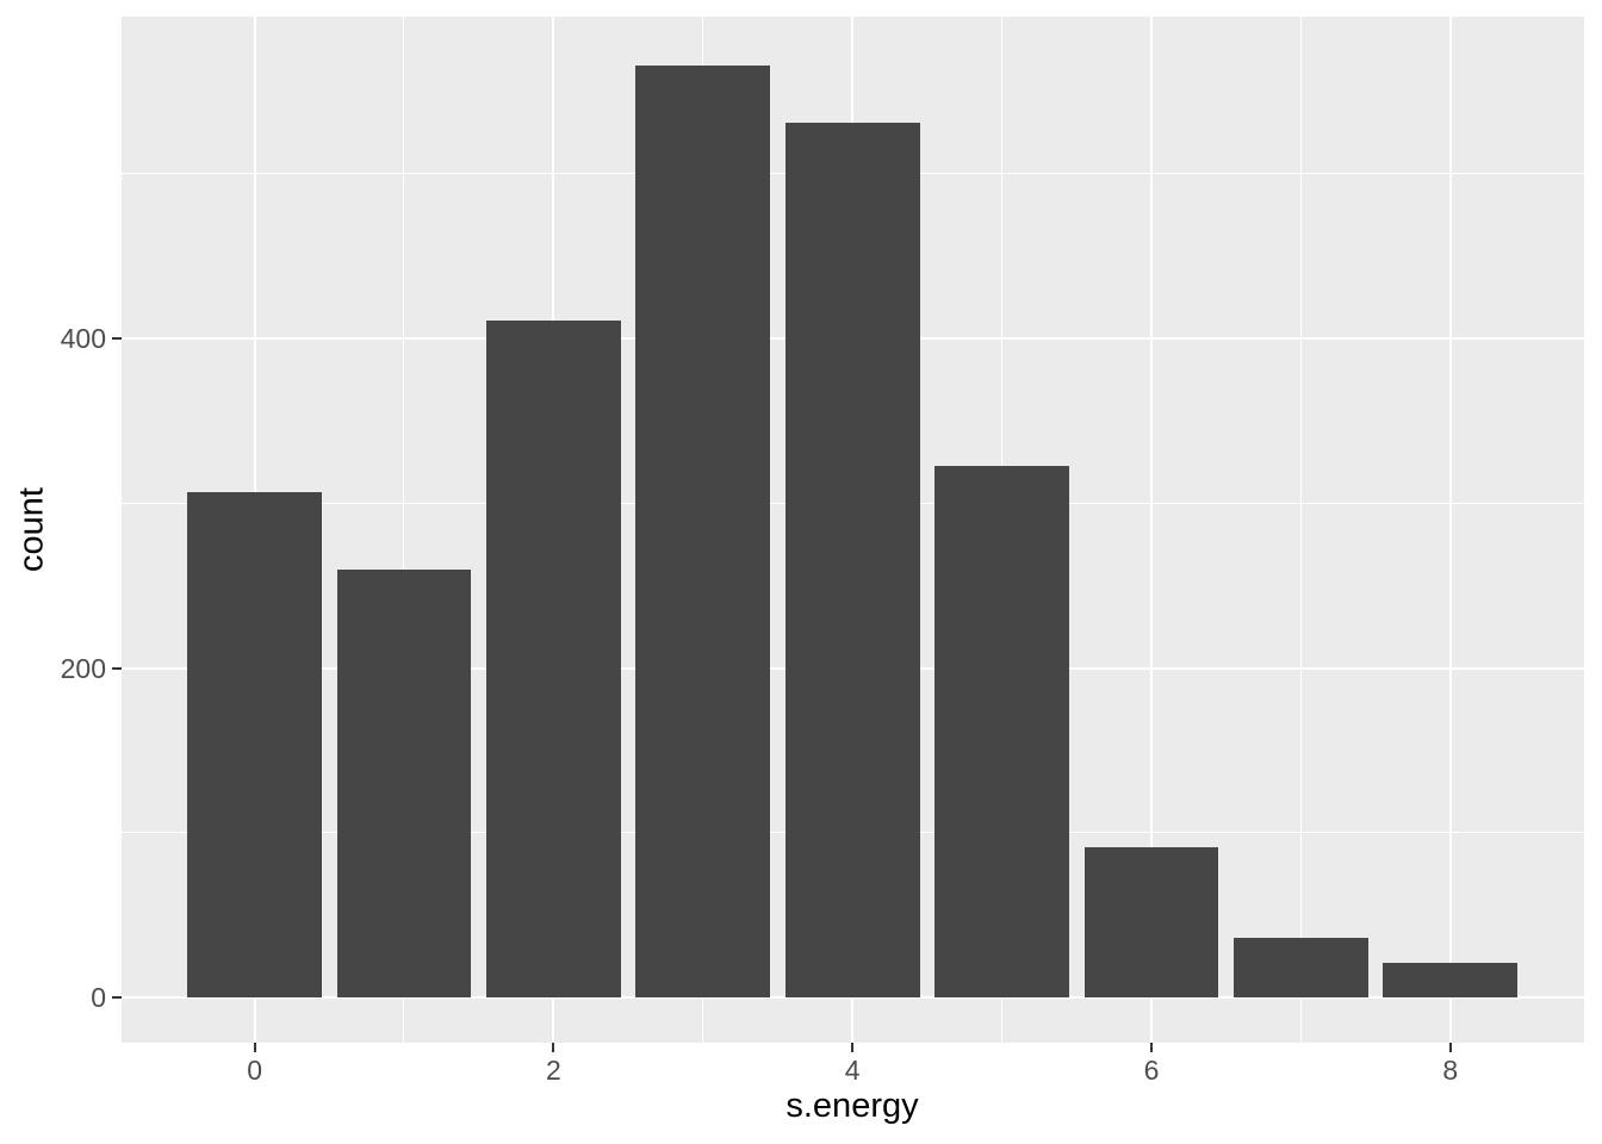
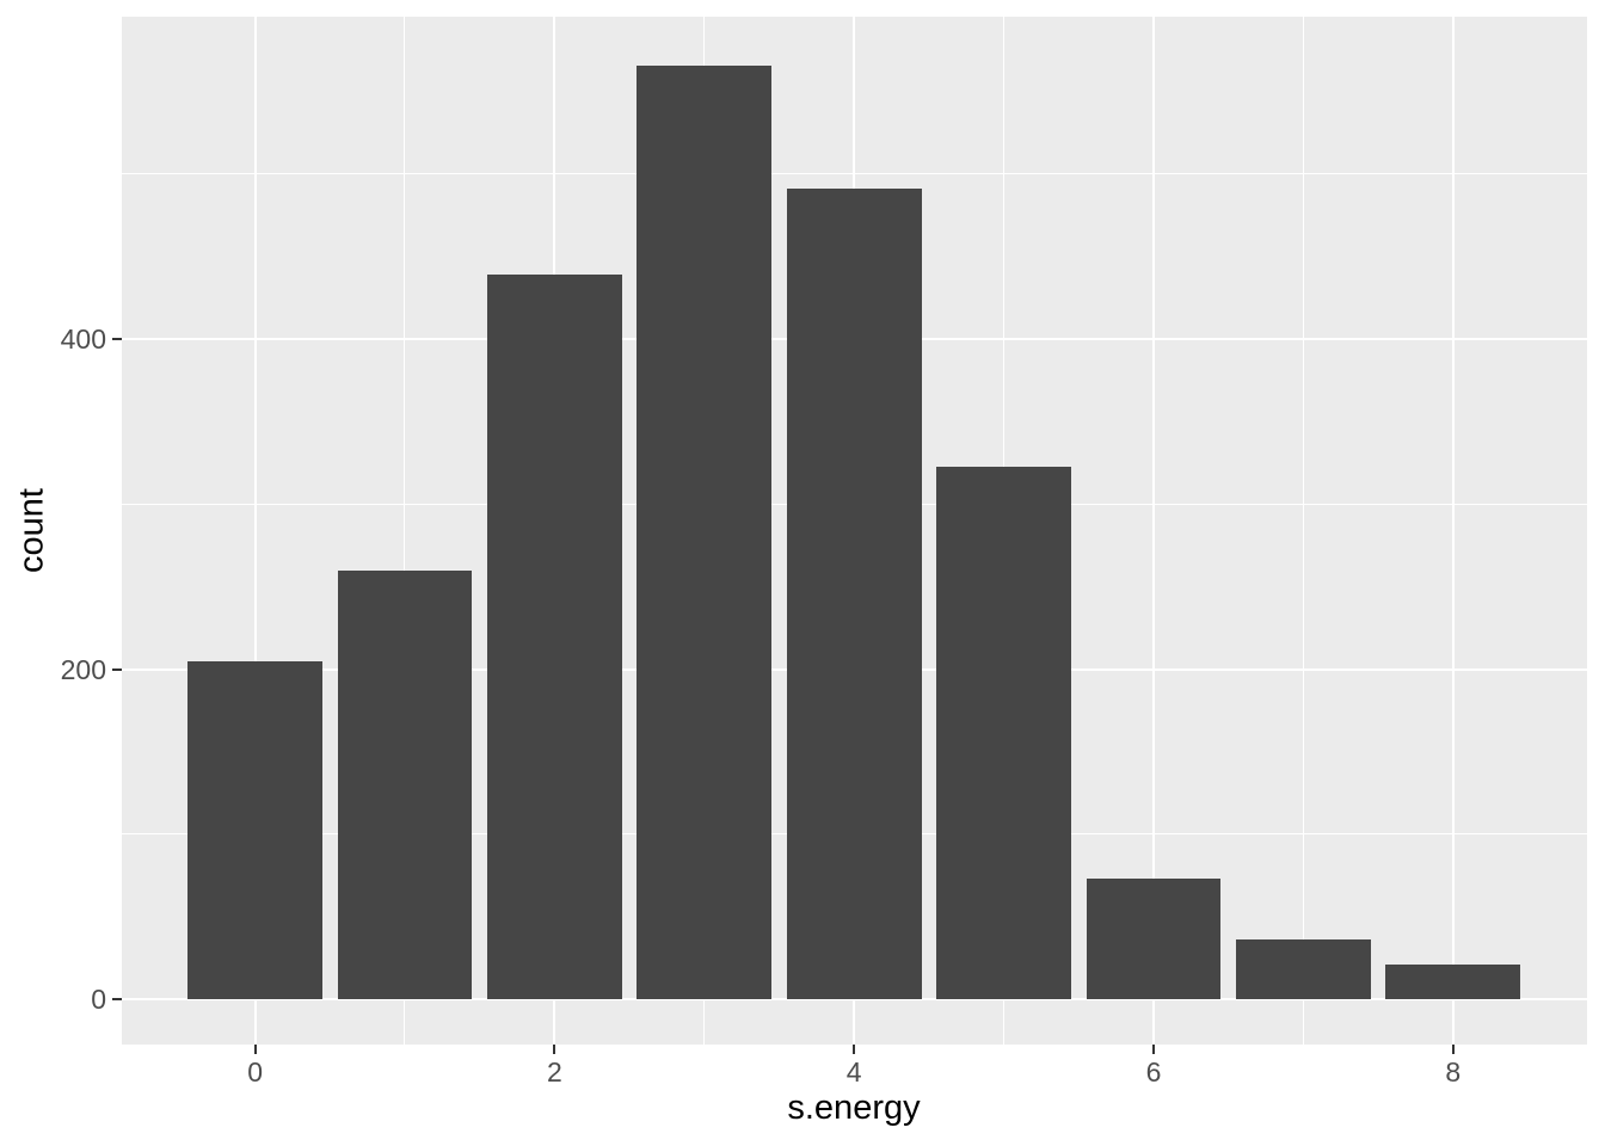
0: 307 -> 205
2: 411 -> 439
4: 531 -> 491
6: 91 -> 73
